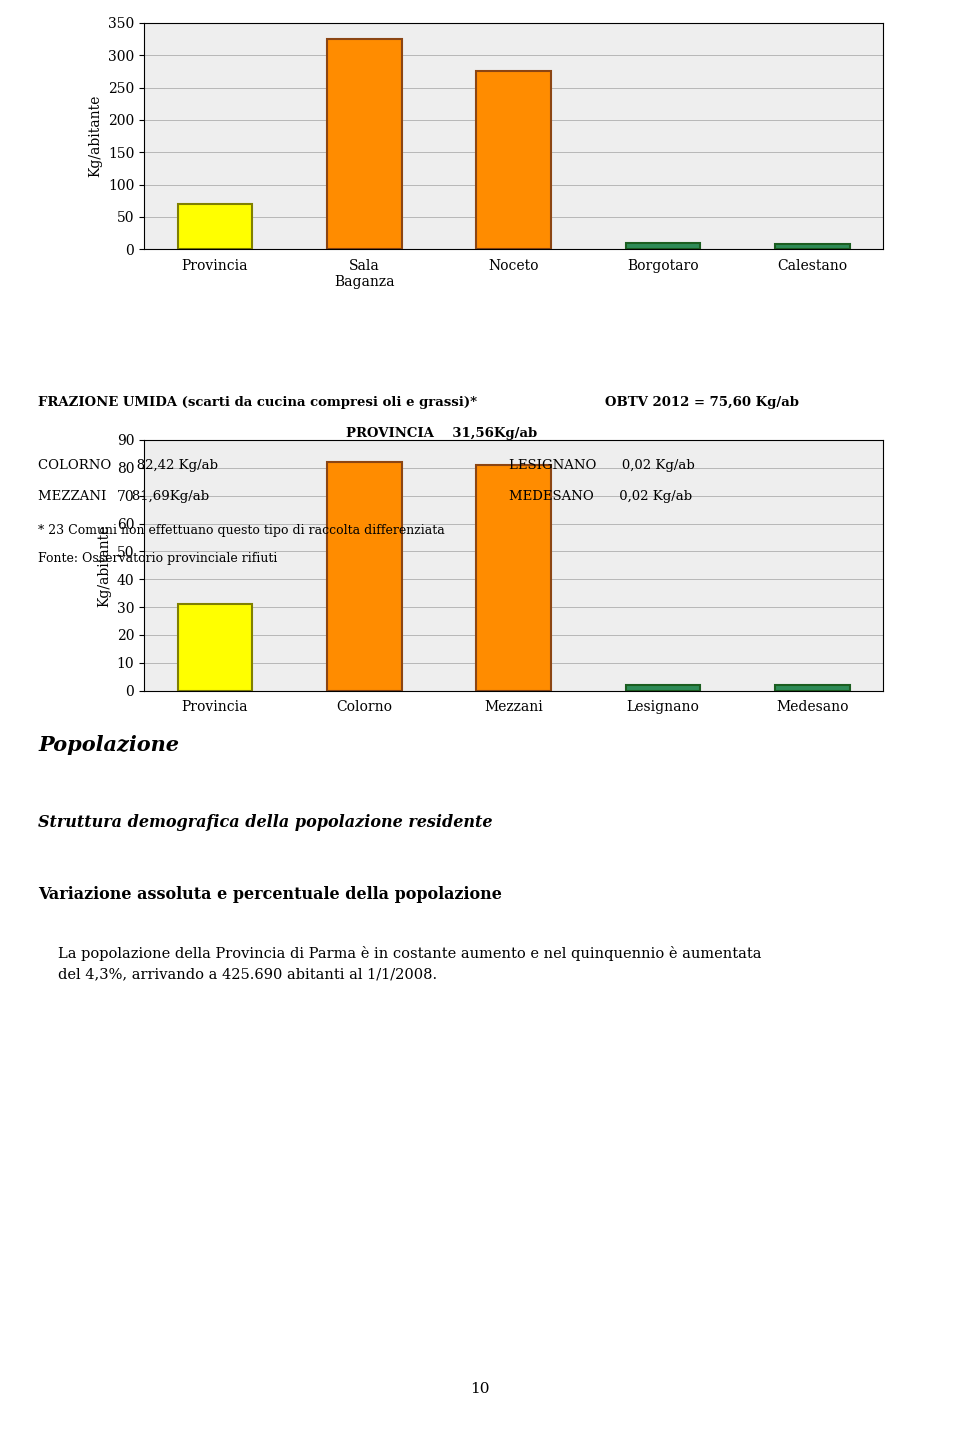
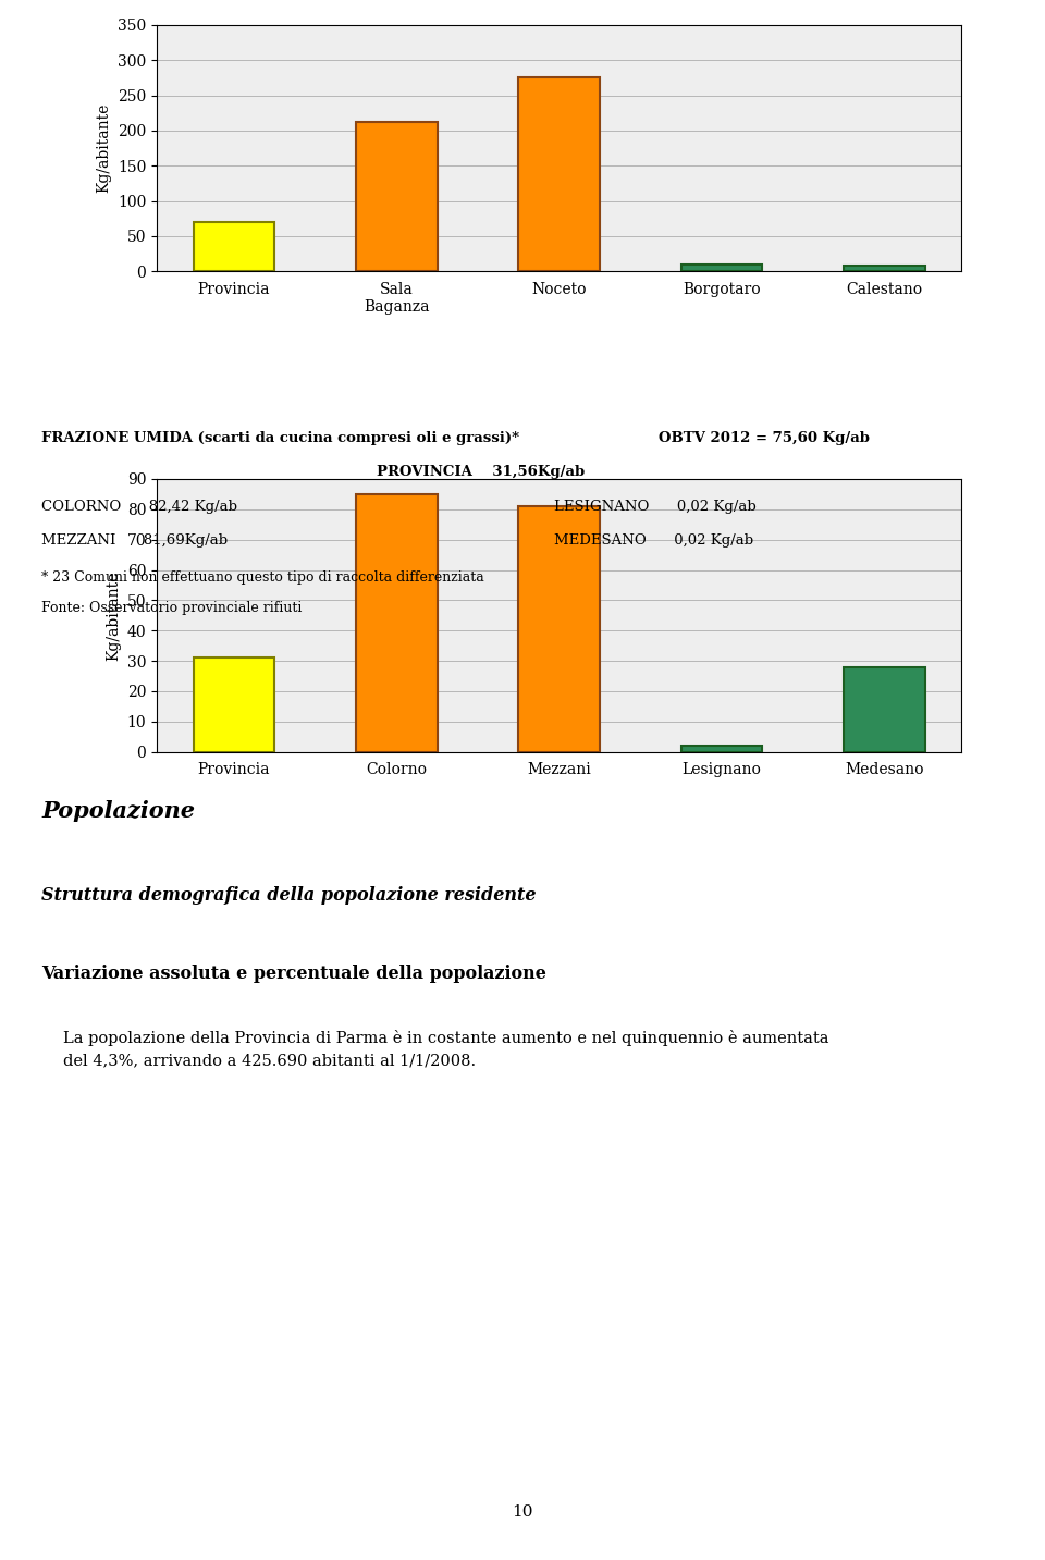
Sala Baganza: 325 -> 212
Colorno: 82 -> 85
Medesano: 2 -> 28
